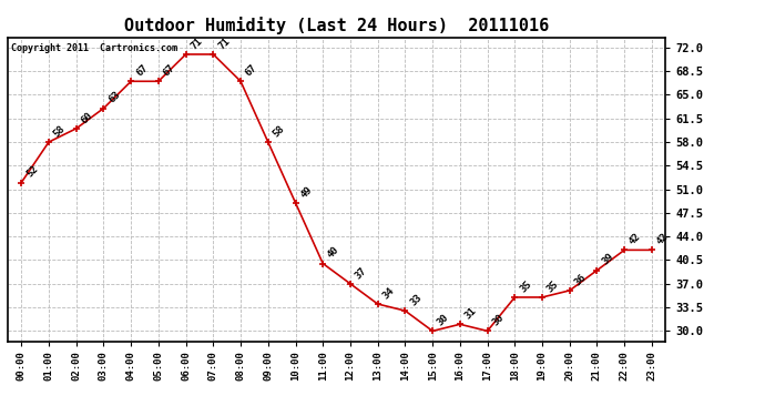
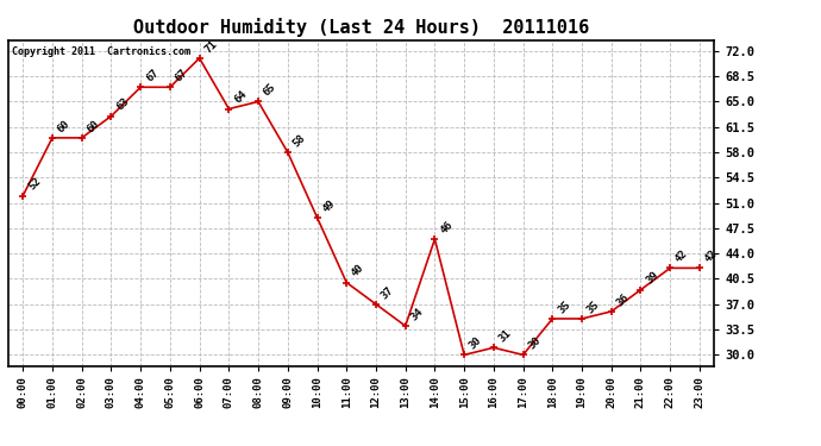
01:00: 58 -> 60
07:00: 71 -> 64
08:00: 67 -> 65
14:00: 33 -> 46
